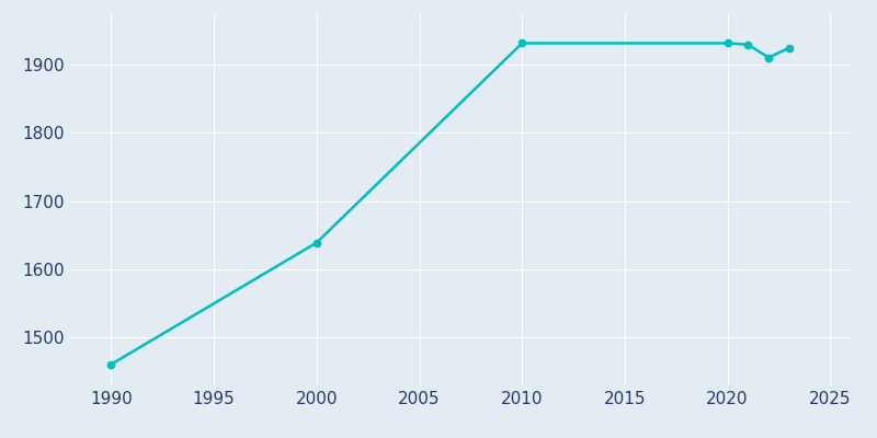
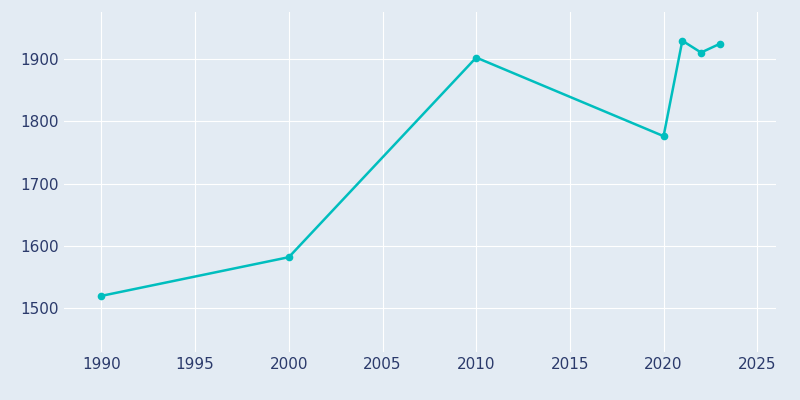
1990: 1461 -> 1520
2000: 1639 -> 1582
2010: 1931 -> 1902
2020: 1931 -> 1776
